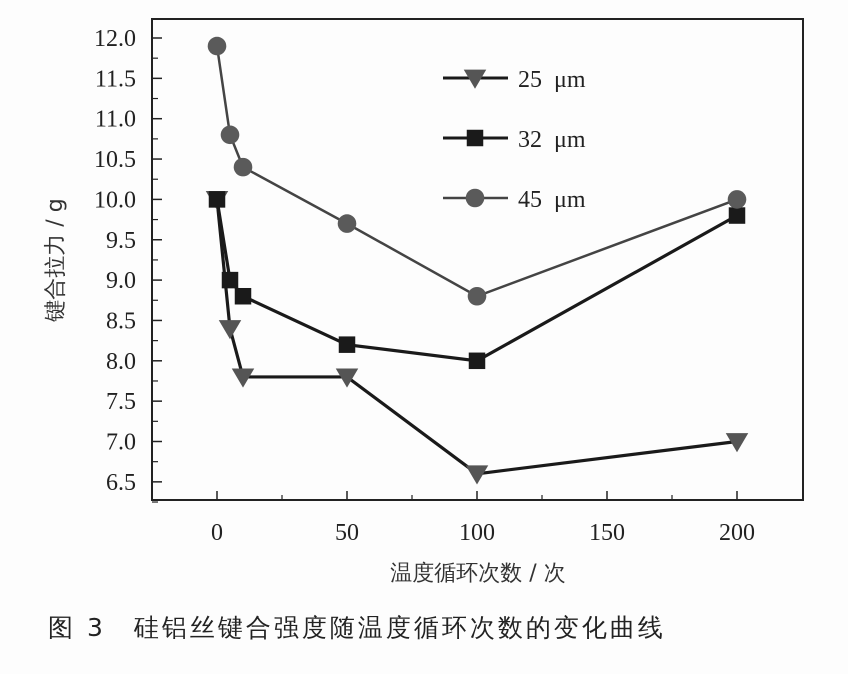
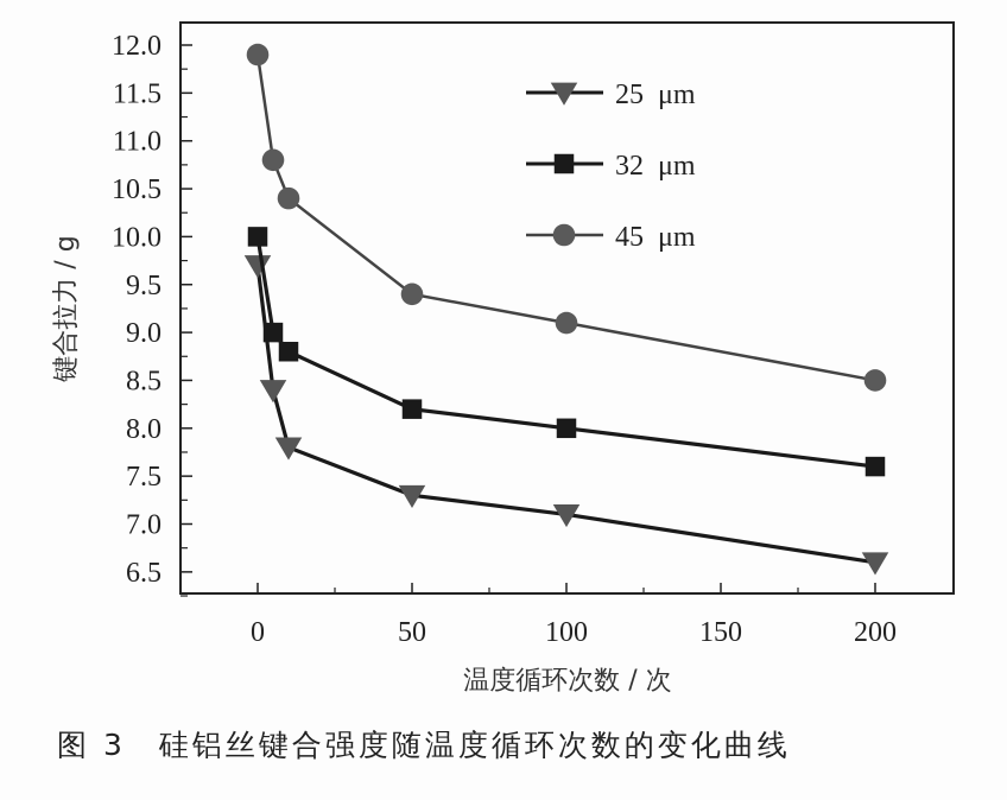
25 μm/0: 10.0 -> 9.7
25 μm/50: 7.8 -> 7.3
45 μm/50: 9.7 -> 9.4
25 μm/100: 6.6 -> 7.1
45 μm/100: 8.8 -> 9.1
25 μm/200: 7.0 -> 6.6
32 μm/200: 9.8 -> 7.6
45 μm/200: 10.0 -> 8.5
